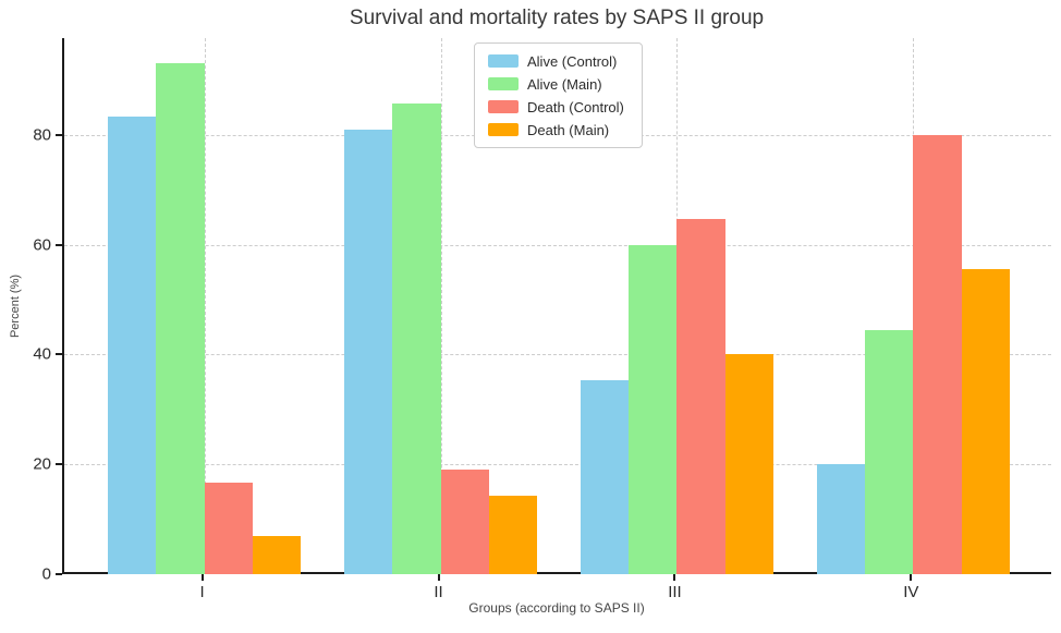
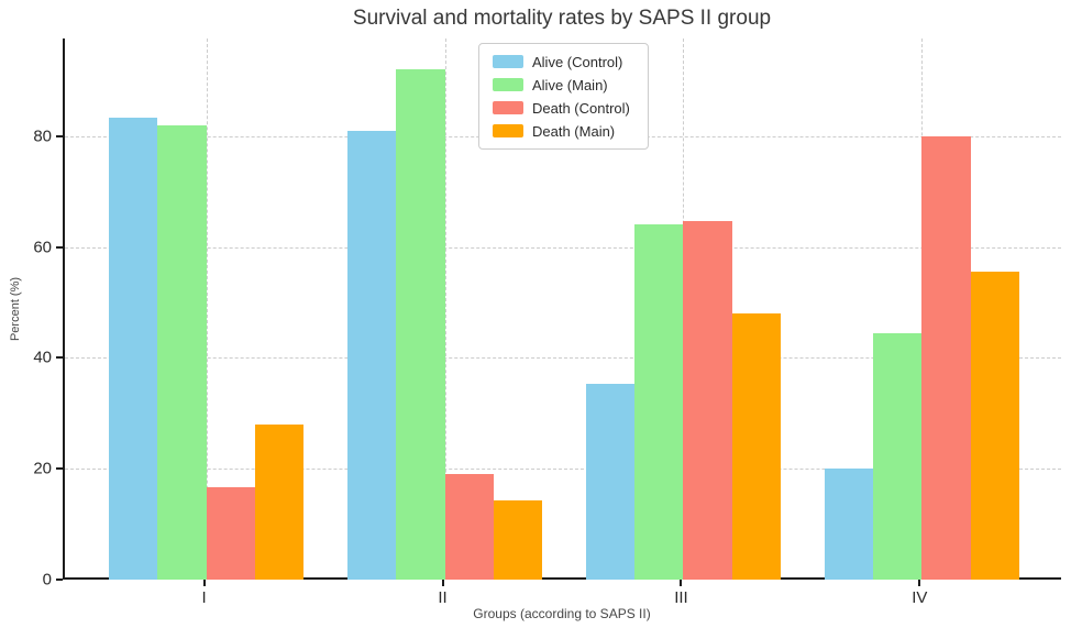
Alive (Main)/I: 93 -> 82
Death (Main)/I: 7 -> 28
Alive (Main)/II: 86 -> 92
Alive (Main)/III: 60 -> 64
Death (Main)/III: 40 -> 48
